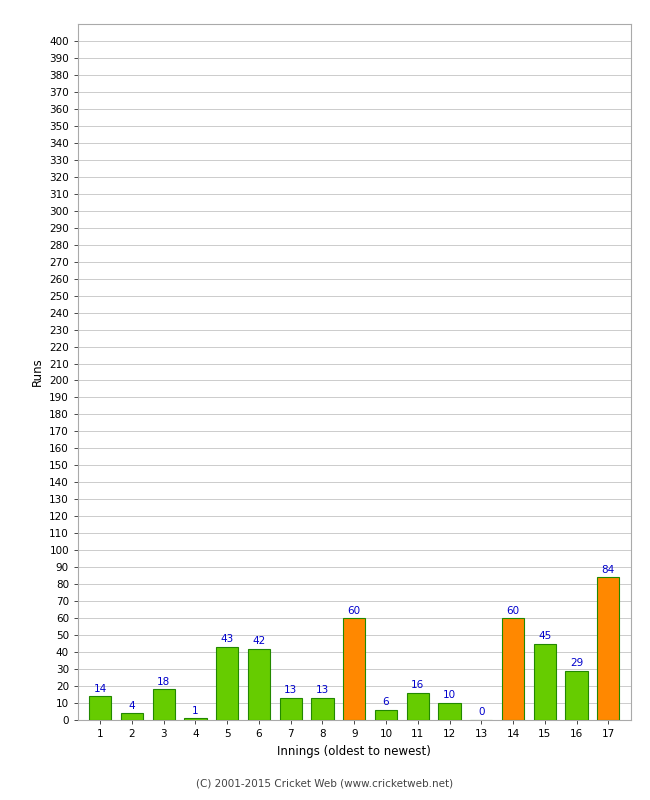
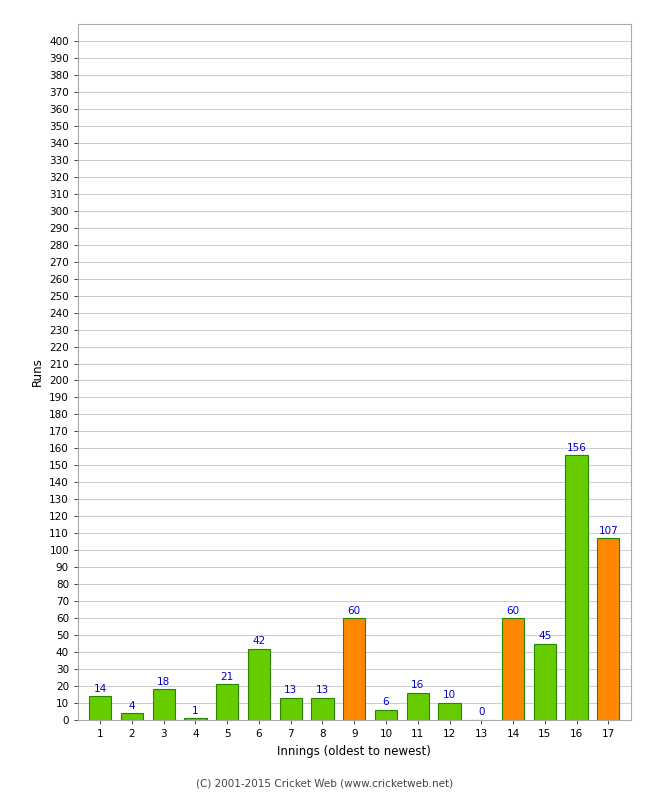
5: 43 -> 21
16: 29 -> 156
17: 84 -> 107
